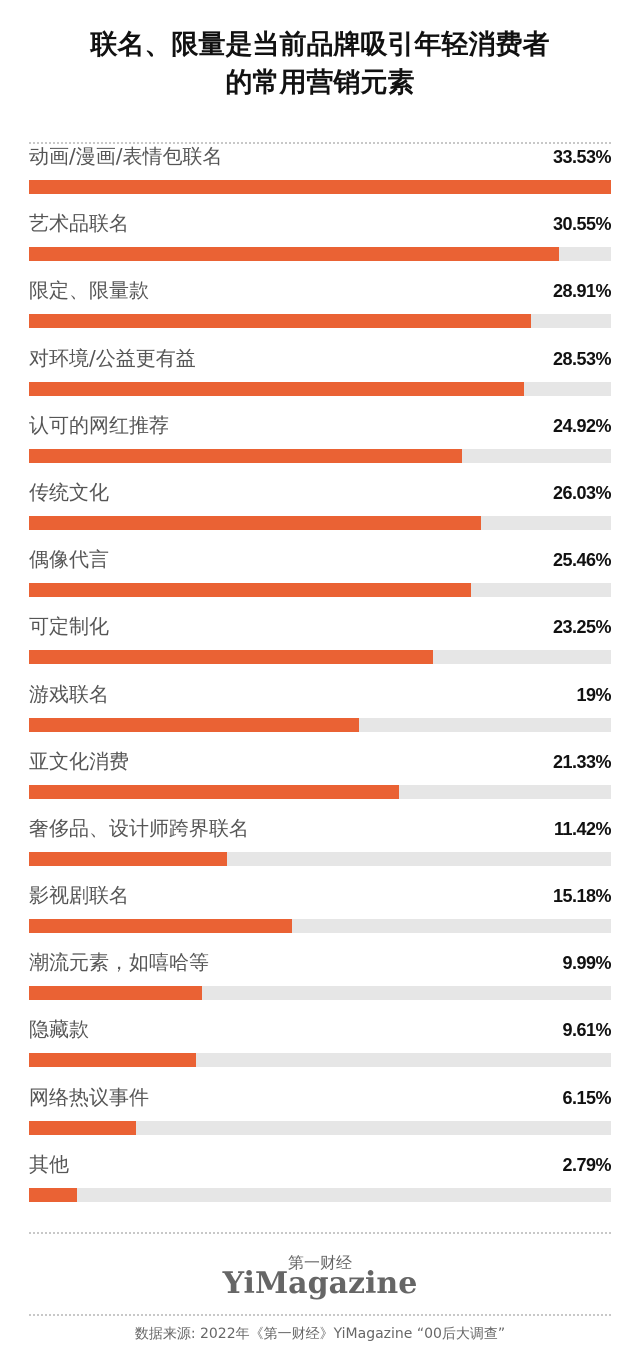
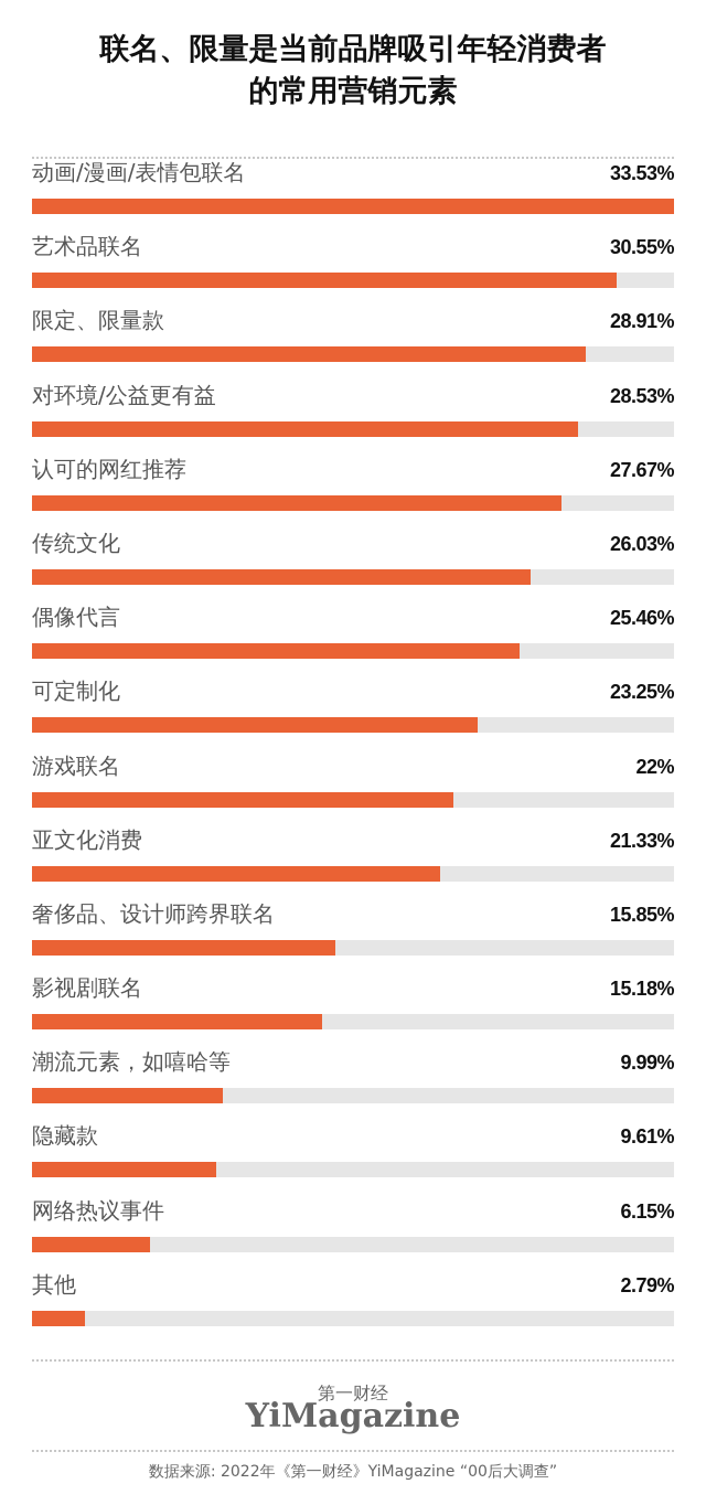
认可的网红推荐: 24.92% -> 27.67%
游戏联名: 19% -> 22%
奢侈品、设计师跨界联名: 11.42% -> 15.85%
